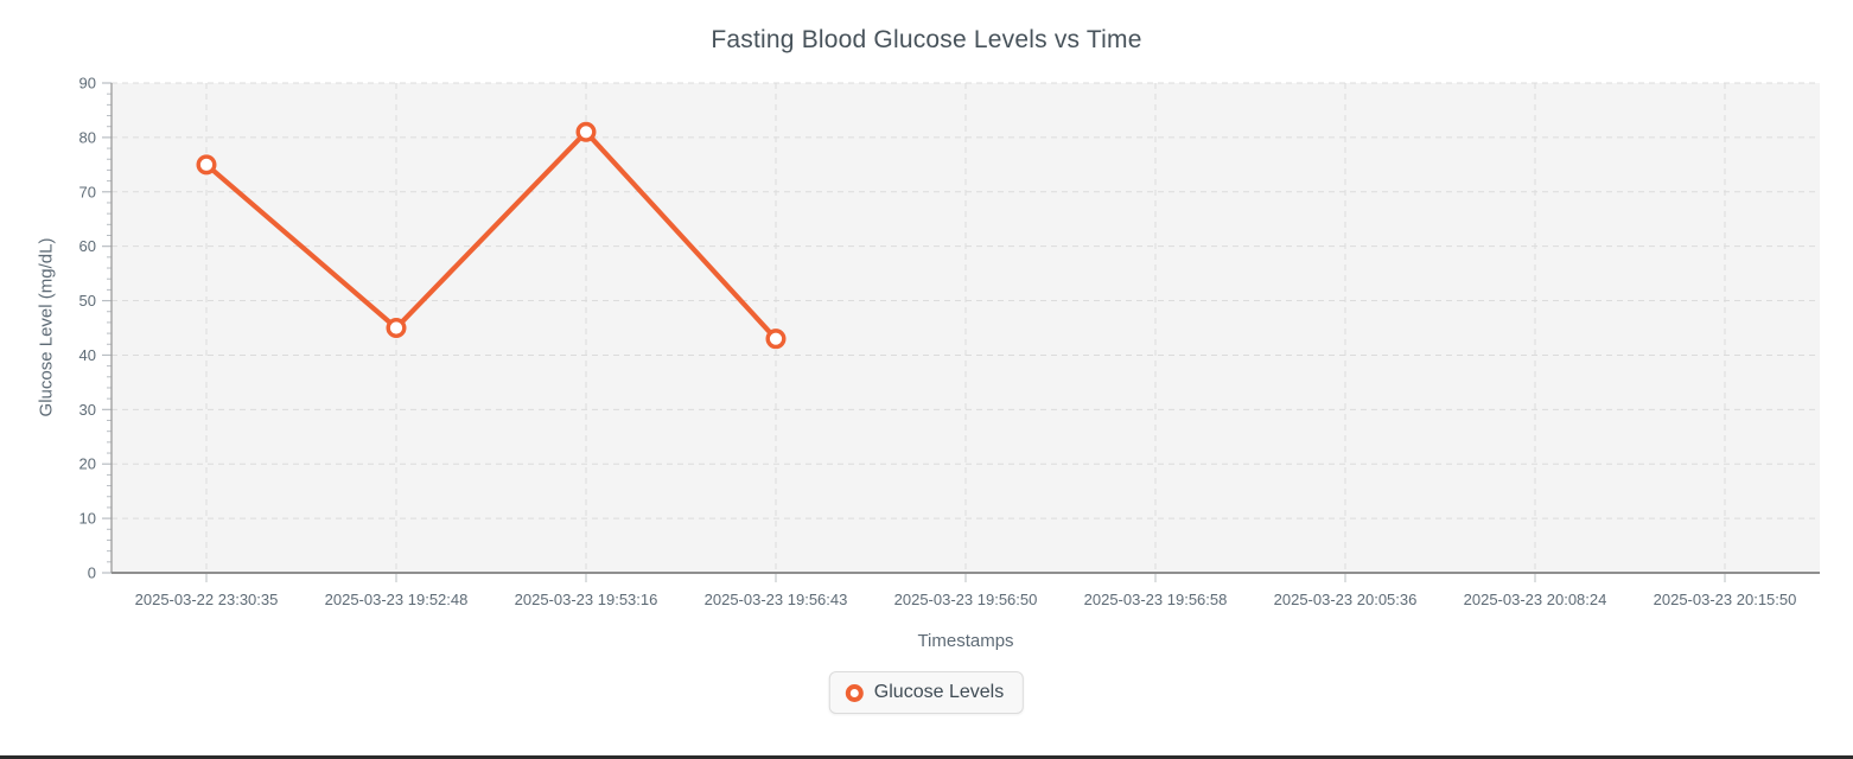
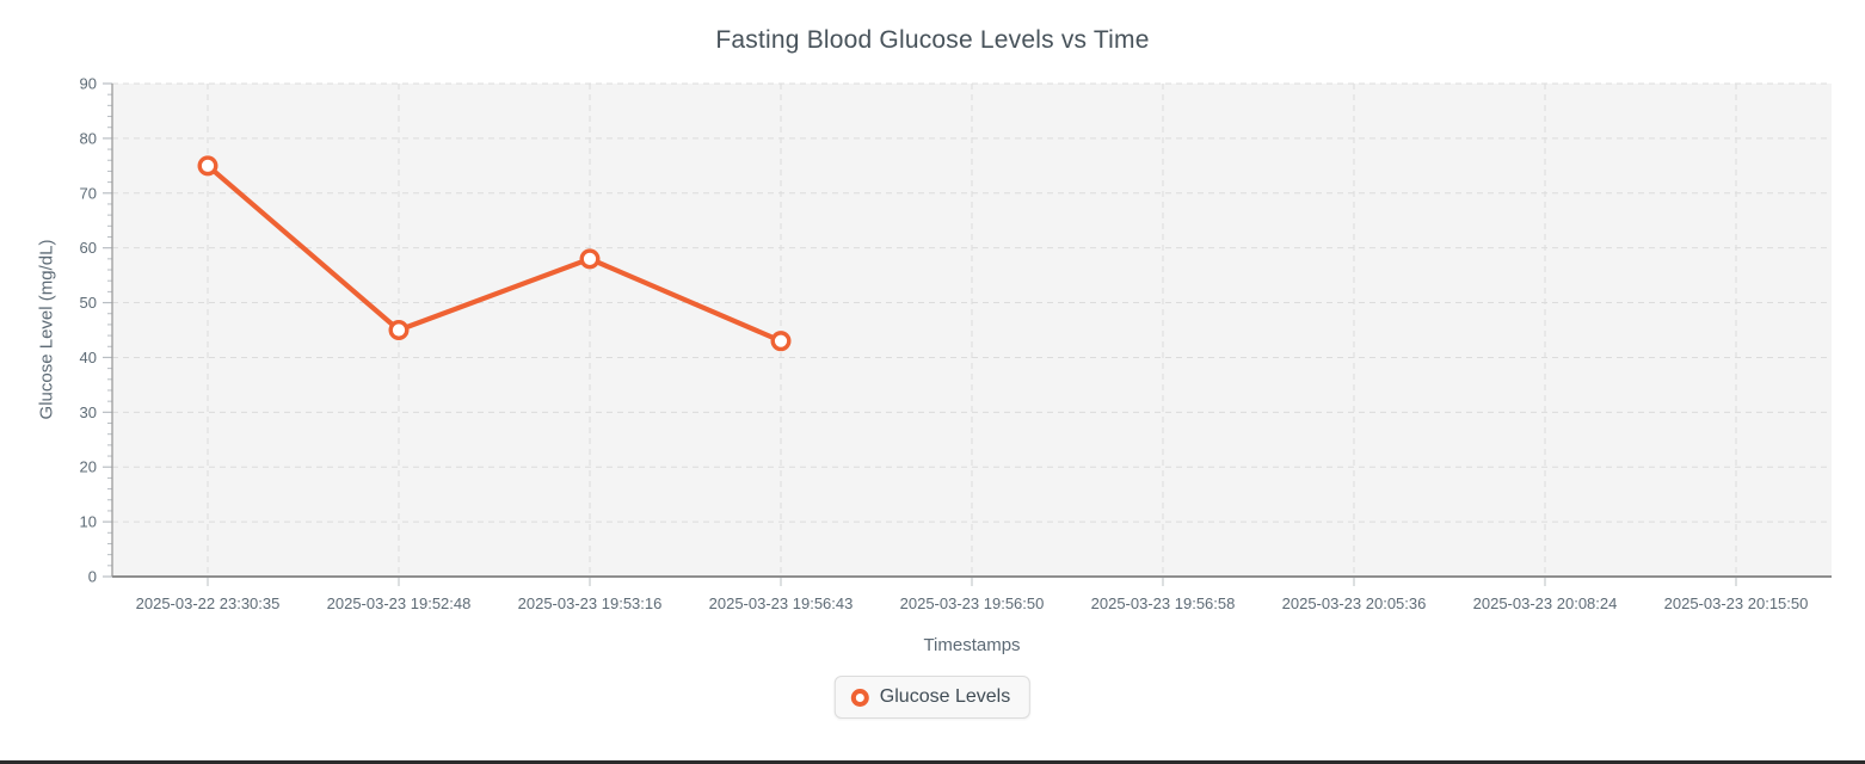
2025-03-23 19:53:16: 81 -> 58
